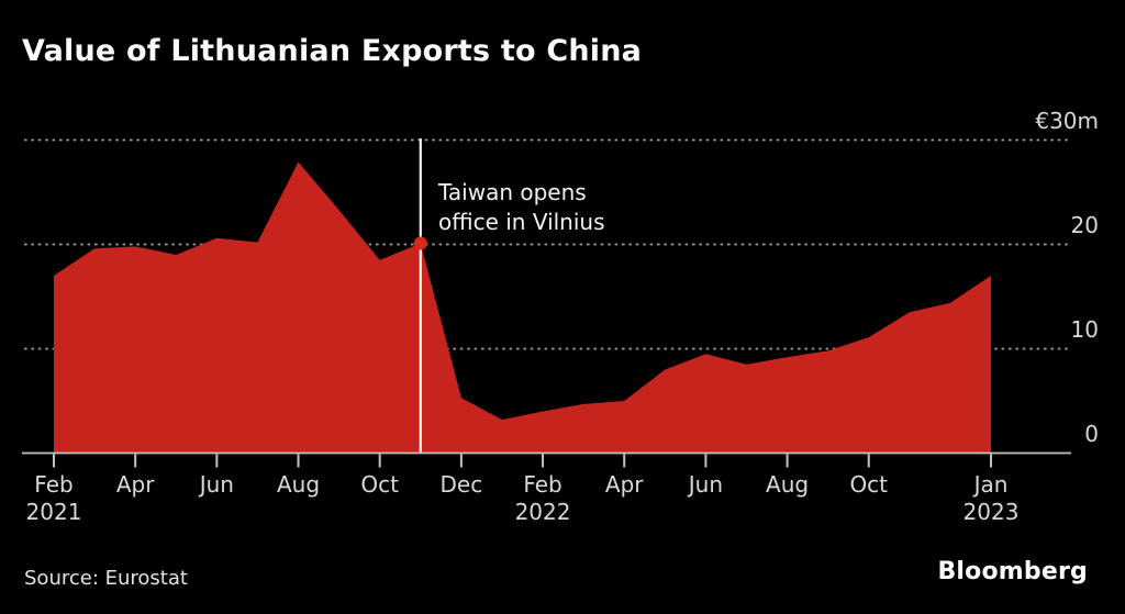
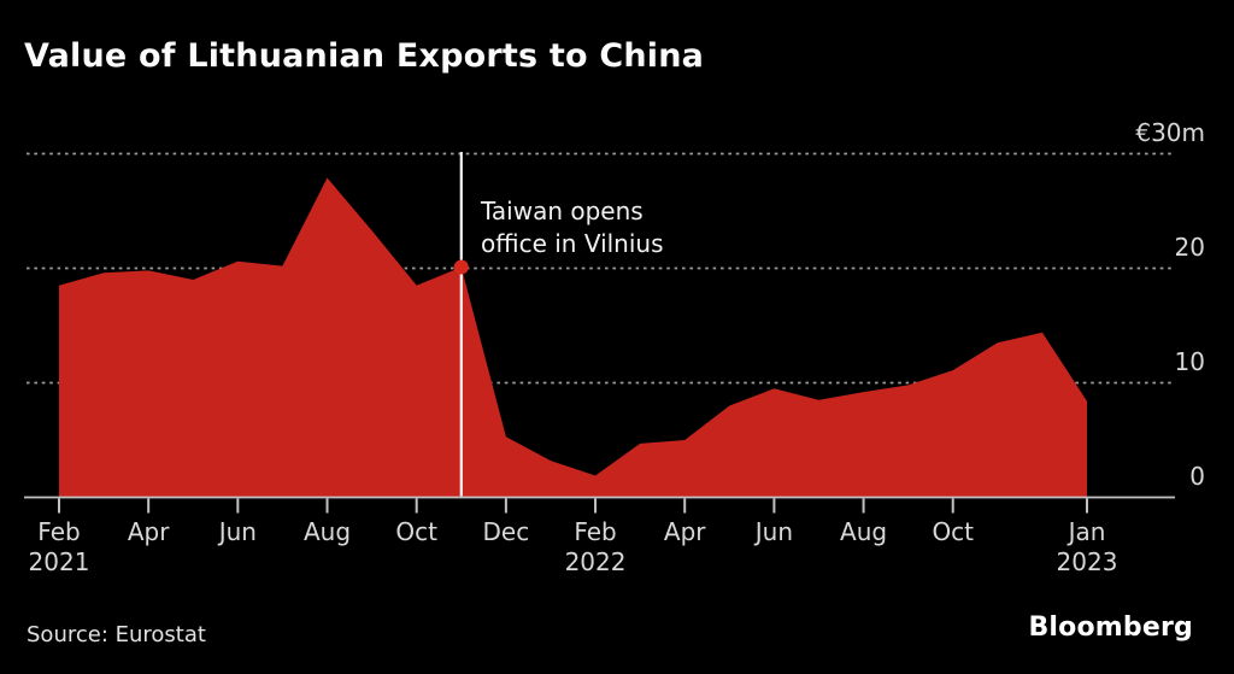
Feb 2021: €17m -> €18m
Feb 2022: €4m -> €2m
Jan 2023: €17m -> €8m
